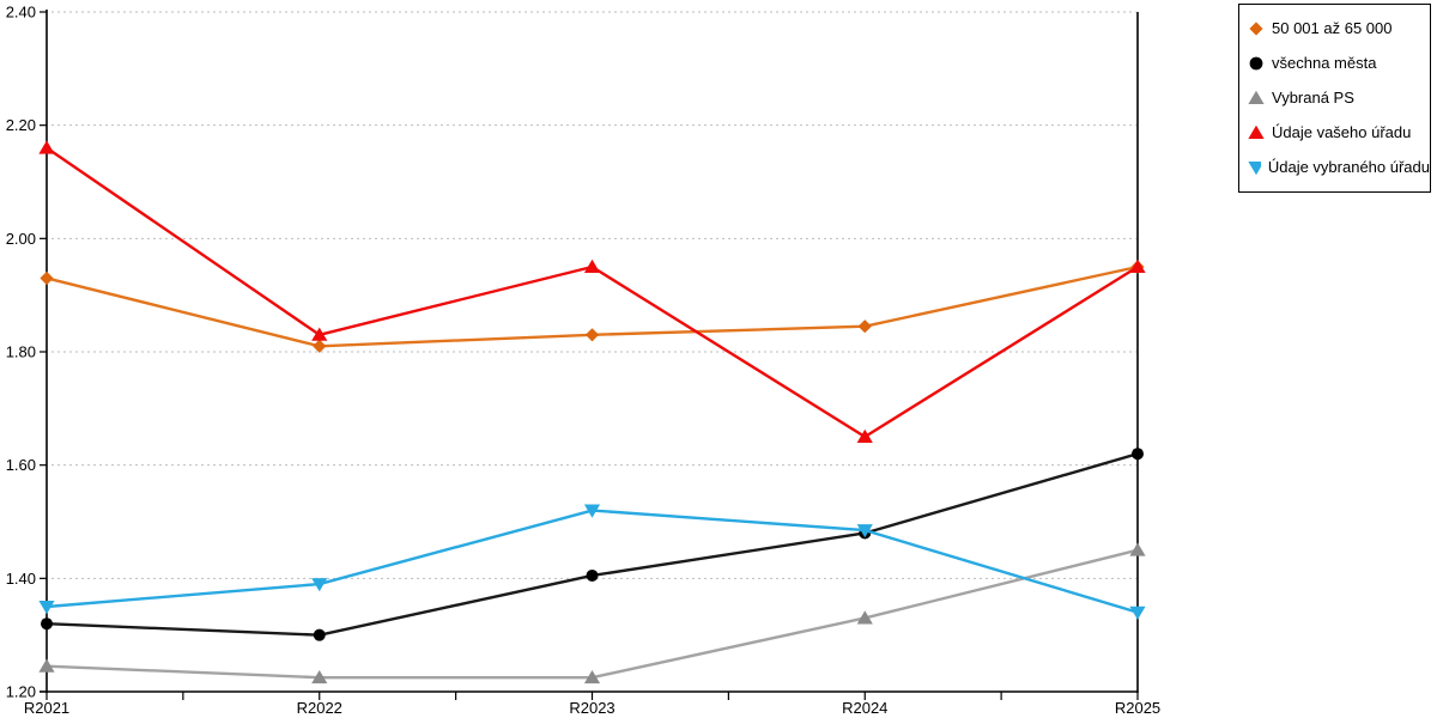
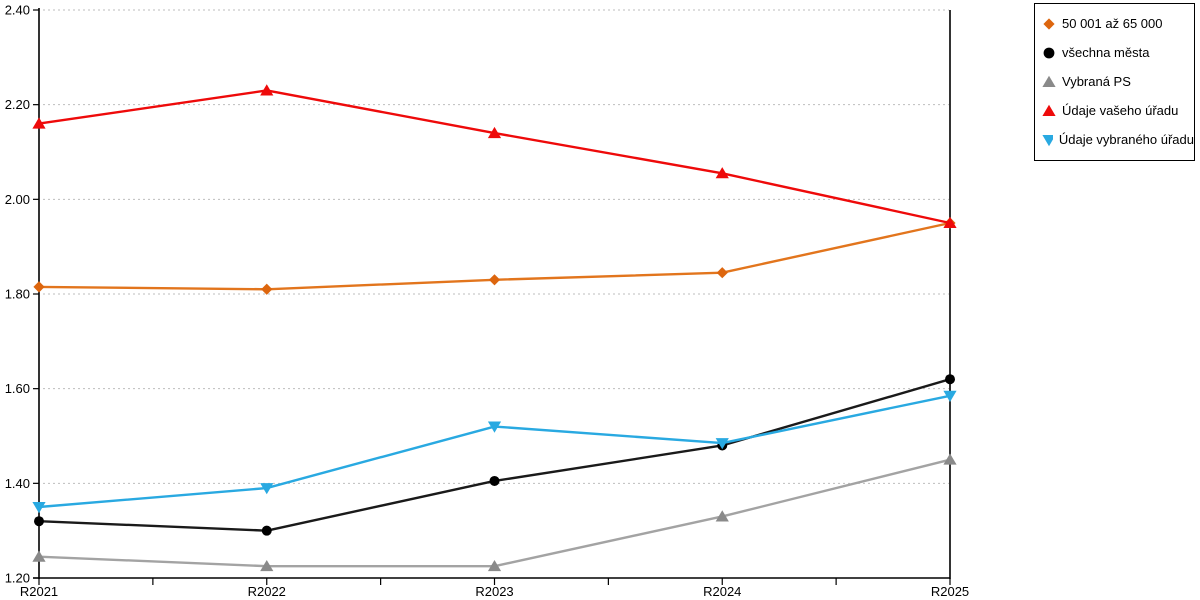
50 001 až 65 000/R2021: 1.93 -> 1.81
Údaje vašeho úřadu/R2022: 1.83 -> 2.23
Údaje vašeho úřadu/R2023: 1.95 -> 2.14
Údaje vašeho úřadu/R2024: 1.65 -> 2.06
Údaje vybraného úřadu/R2025: 1.34 -> 1.58
